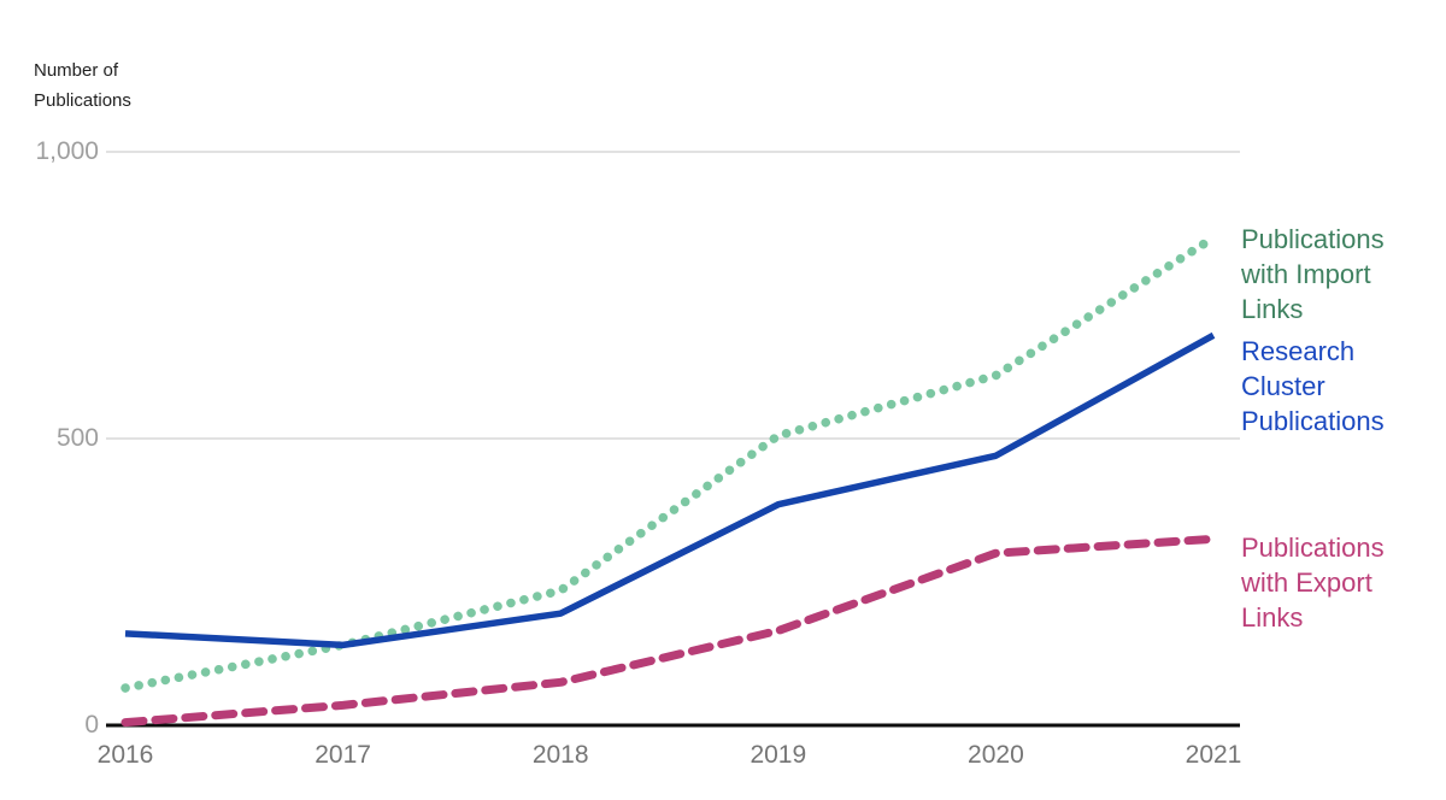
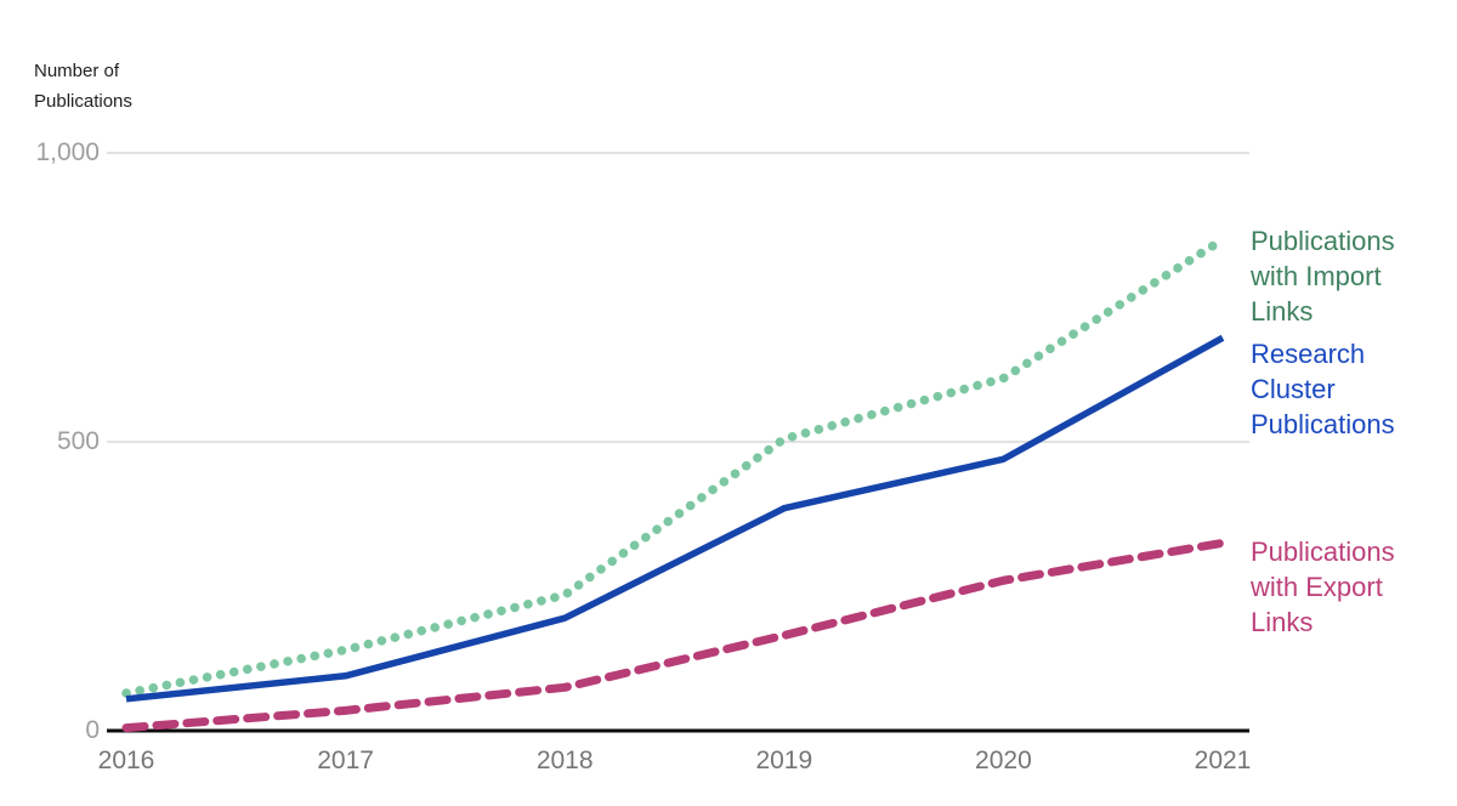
Research Cluster Publications/2016: 160 -> 60
Research Cluster Publications/2017: 140 -> 100
Publications with Export Links/2020: 300 -> 260
